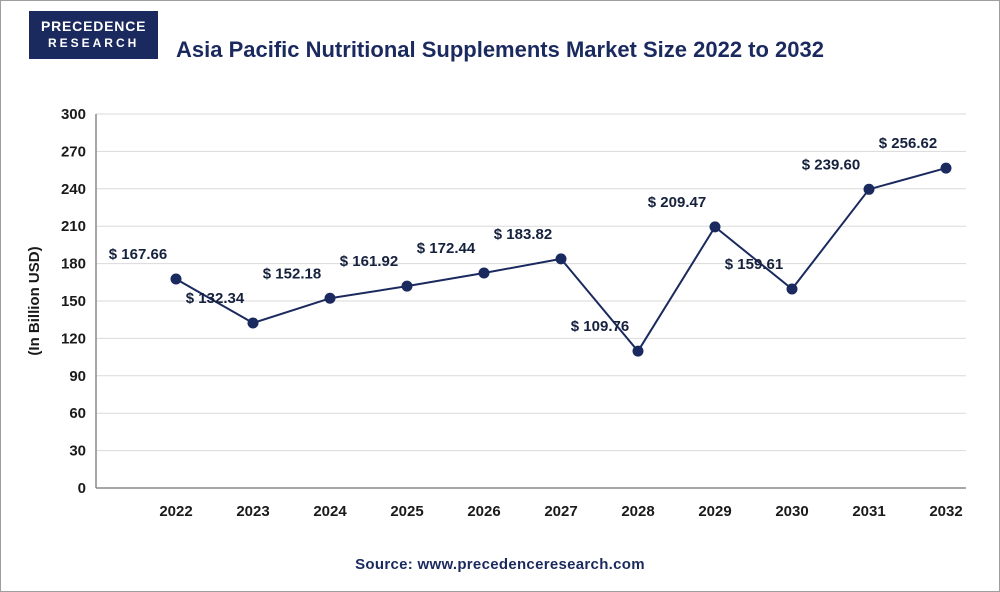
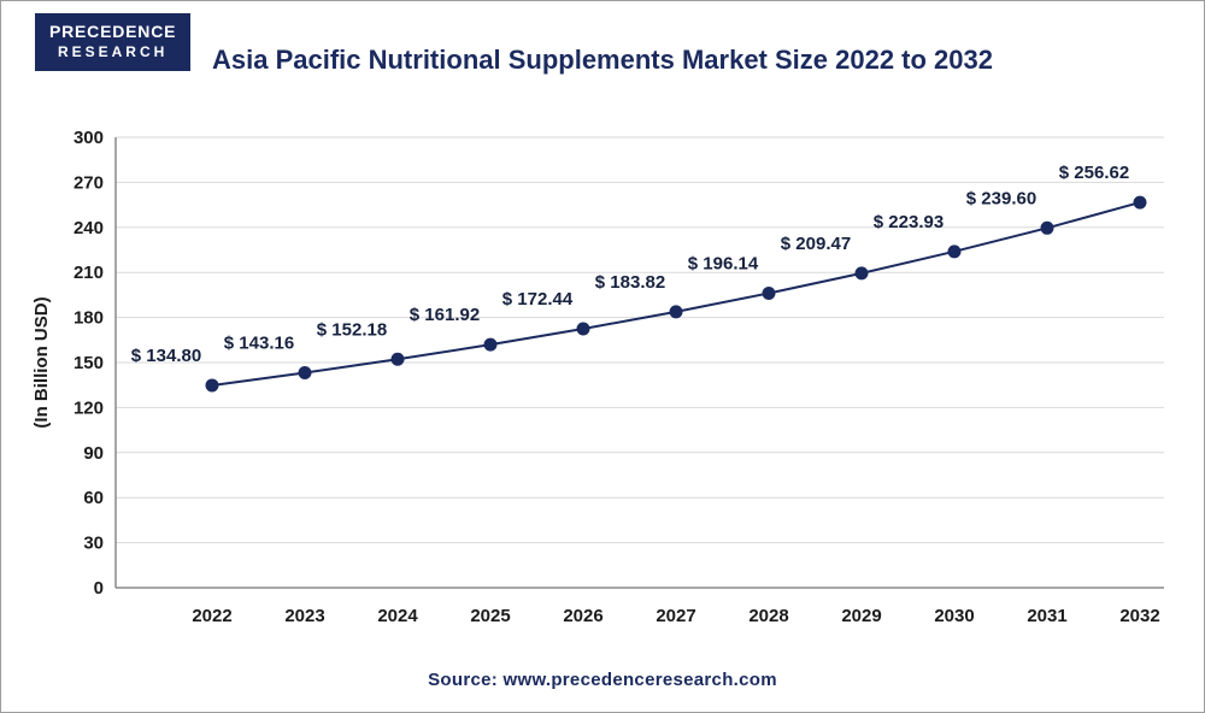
2022: 167.66 -> 134.80
2023: 132.34 -> 143.16
2028: 109.76 -> 196.14
2030: 159.61 -> 223.93
